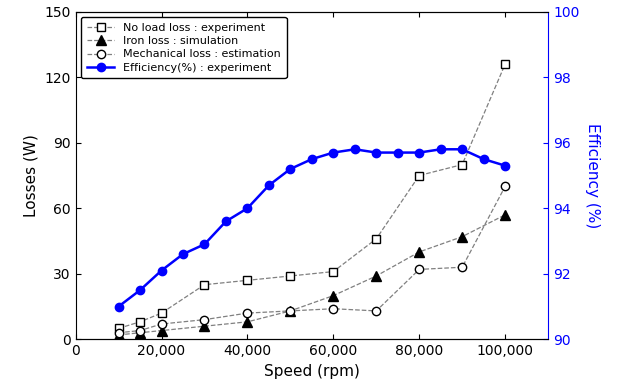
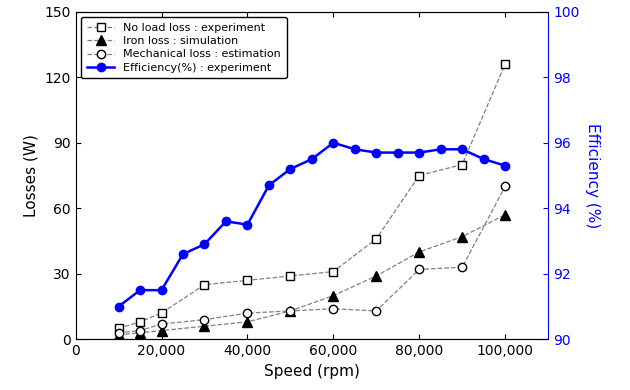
Efficiency(%) : experiment/20,000: 92.1 -> 91.5
Efficiency(%) : experiment/40,000: 94.0 -> 93.5
Efficiency(%) : experiment/60,000: 95.7 -> 96.0
